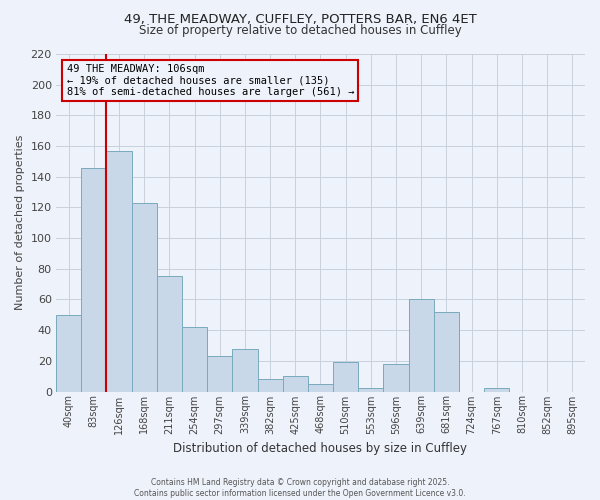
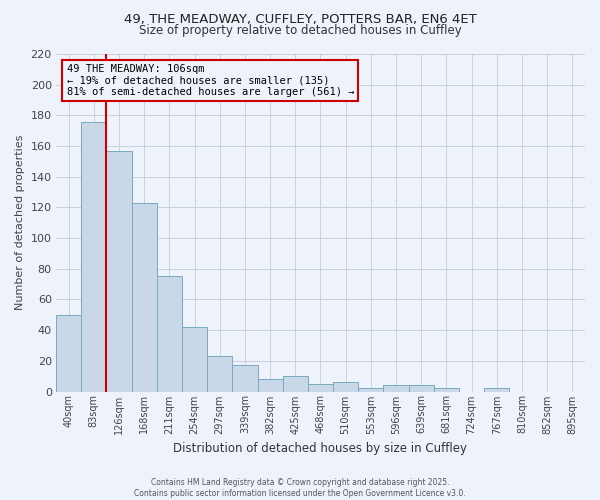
83sqm: 146 -> 176
339sqm: 28 -> 17
510sqm: 19 -> 6
596sqm: 18 -> 4
639sqm: 60 -> 4
681sqm: 52 -> 2
